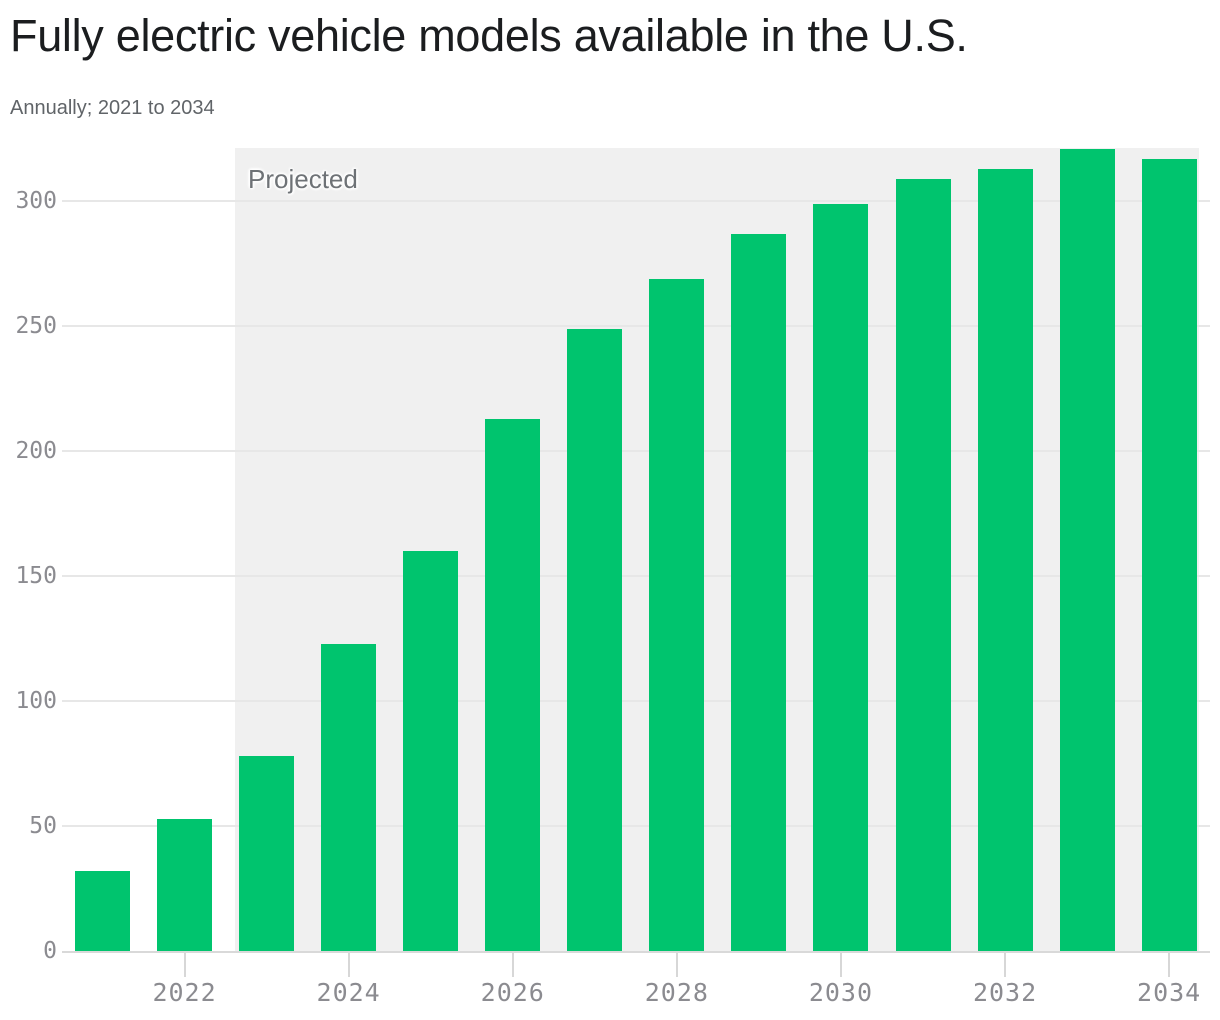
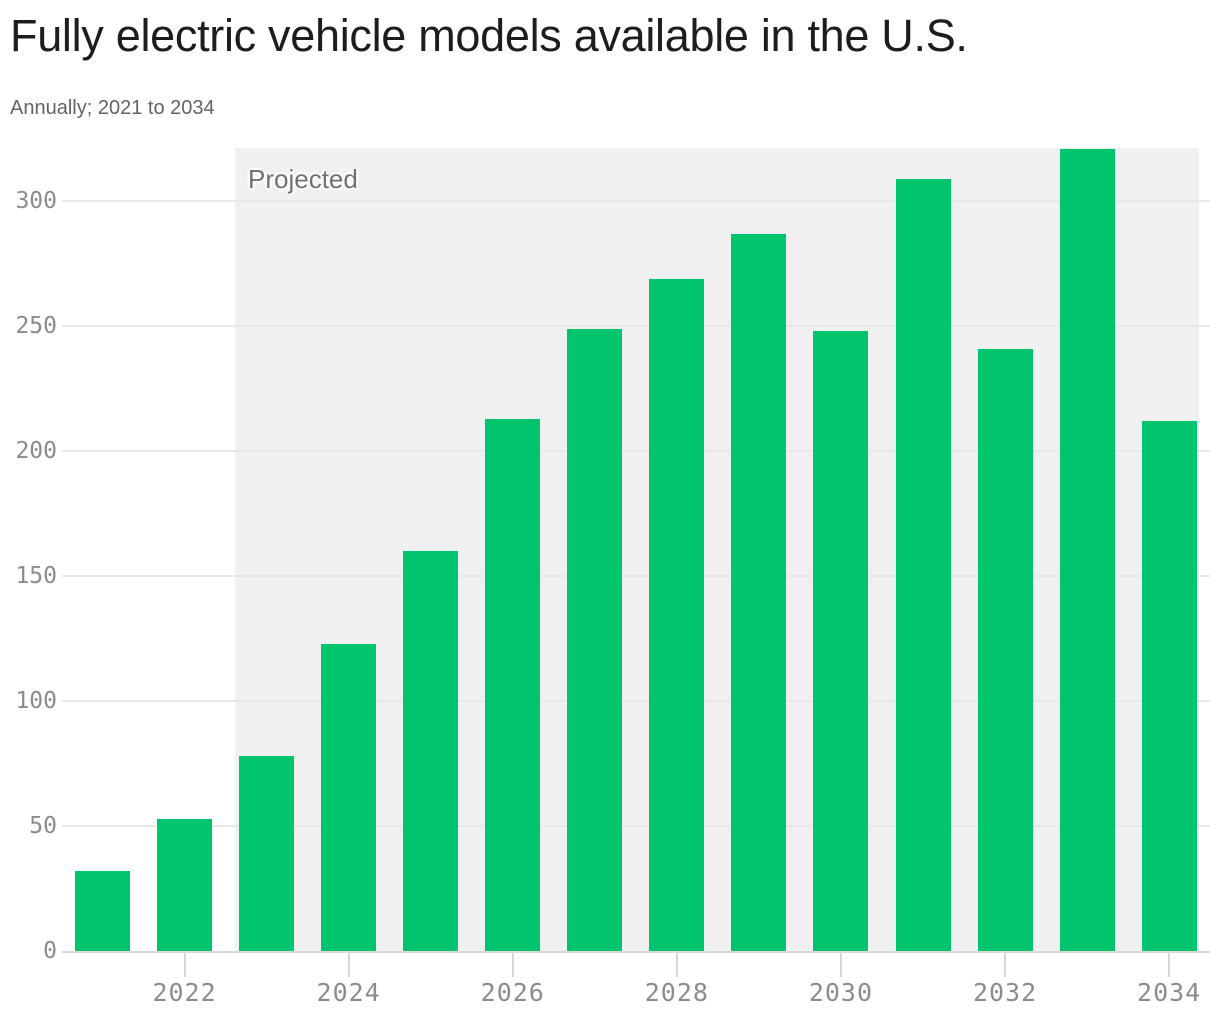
2030: 299 -> 248
2032: 313 -> 241
2034: 317 -> 212
